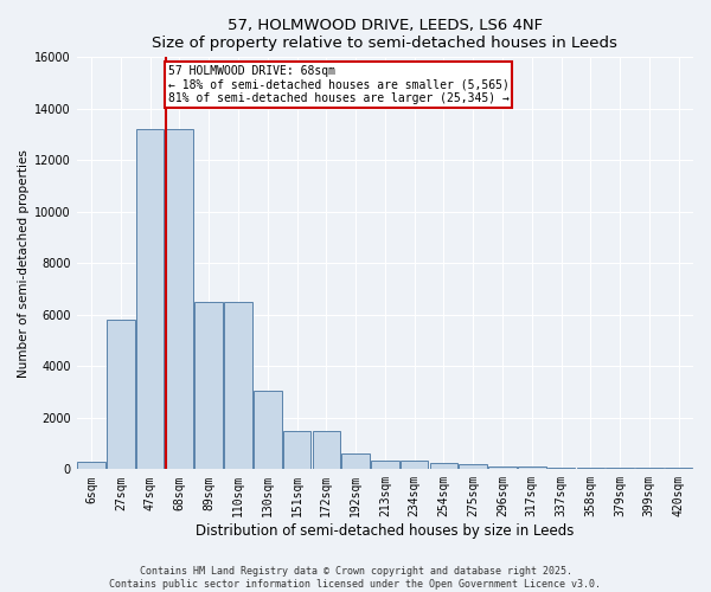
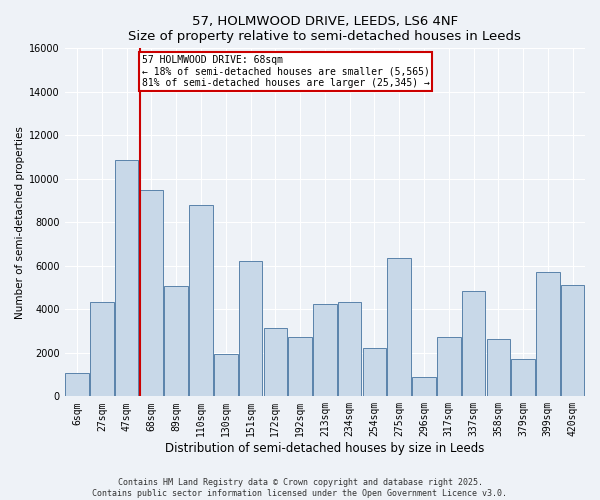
6sqm: 280 -> 1050
27sqm: 5800 -> 4350
47sqm: 13200 -> 10850
68sqm: 13200 -> 9500
89sqm: 6500 -> 5050
110sqm: 6500 -> 8800
130sqm: 3050 -> 1950
151sqm: 1500 -> 6200
172sqm: 1500 -> 3150
192sqm: 600 -> 2750
213sqm: 350 -> 4250
234sqm: 320 -> 4350
254sqm: 250 -> 2200
275sqm: 220 -> 6350
296sqm: 120 -> 900
317sqm: 100 -> 2750
337sqm: 80 -> 4850
358sqm: 70 -> 2650
379sqm: 60 -> 1700
399sqm: 50 -> 5700
420sqm: 40 -> 5100
